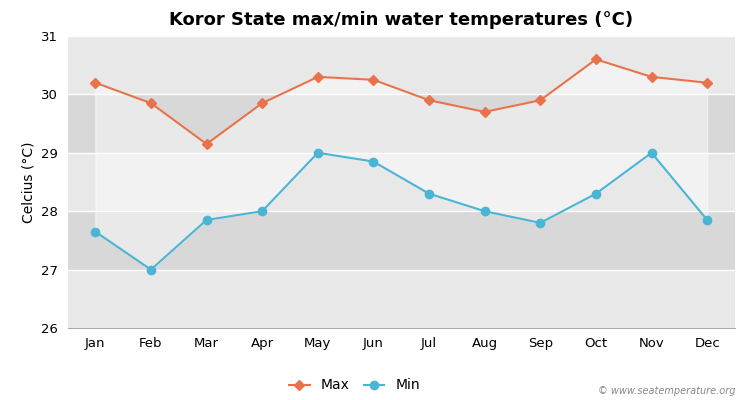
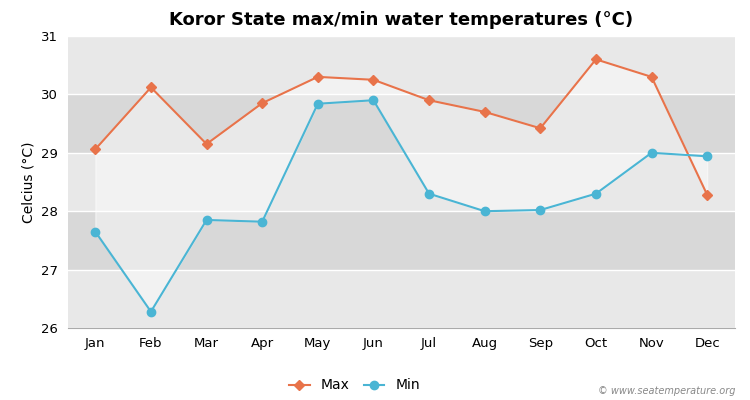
Max/Jan: 30.20 -> 29.06
Max/Feb: 29.85 -> 30.12
Min/Feb: 27.00 -> 26.28
Min/Apr: 28.00 -> 27.82
Min/May: 29.00 -> 29.84
Min/Jun: 28.85 -> 29.90
Max/Sep: 29.90 -> 29.42
Min/Sep: 27.80 -> 28.02
Max/Dec: 30.20 -> 28.28
Min/Dec: 27.85 -> 28.94
